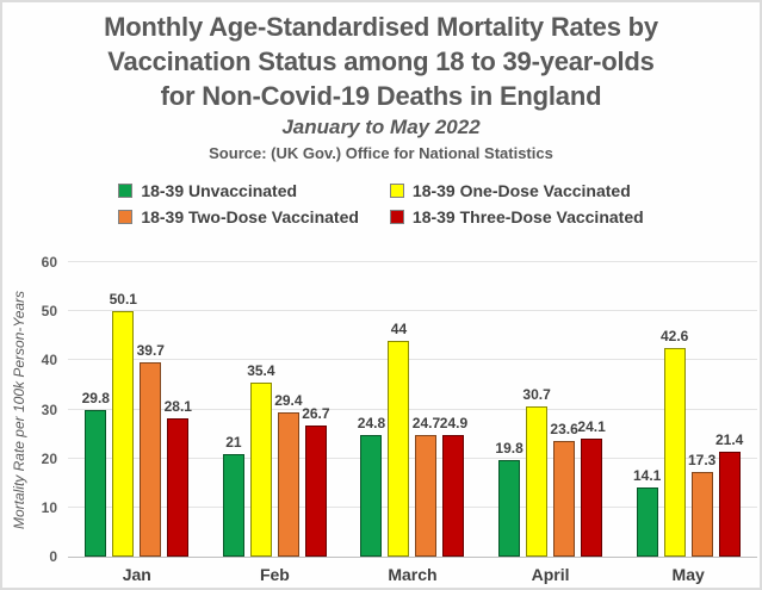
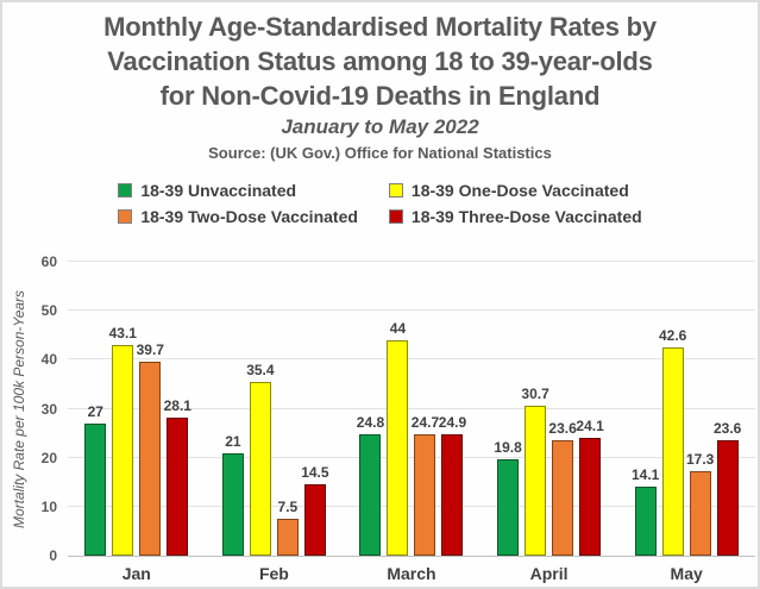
18-39 Unvaccinated/Jan: 29.8 -> 27
18-39 One-Dose Vaccinated/Jan: 50.1 -> 43.1
18-39 Two-Dose Vaccinated/Feb: 29.4 -> 7.5
18-39 Three-Dose Vaccinated/Feb: 26.7 -> 14.5
18-39 Three-Dose Vaccinated/May: 21.4 -> 23.6
